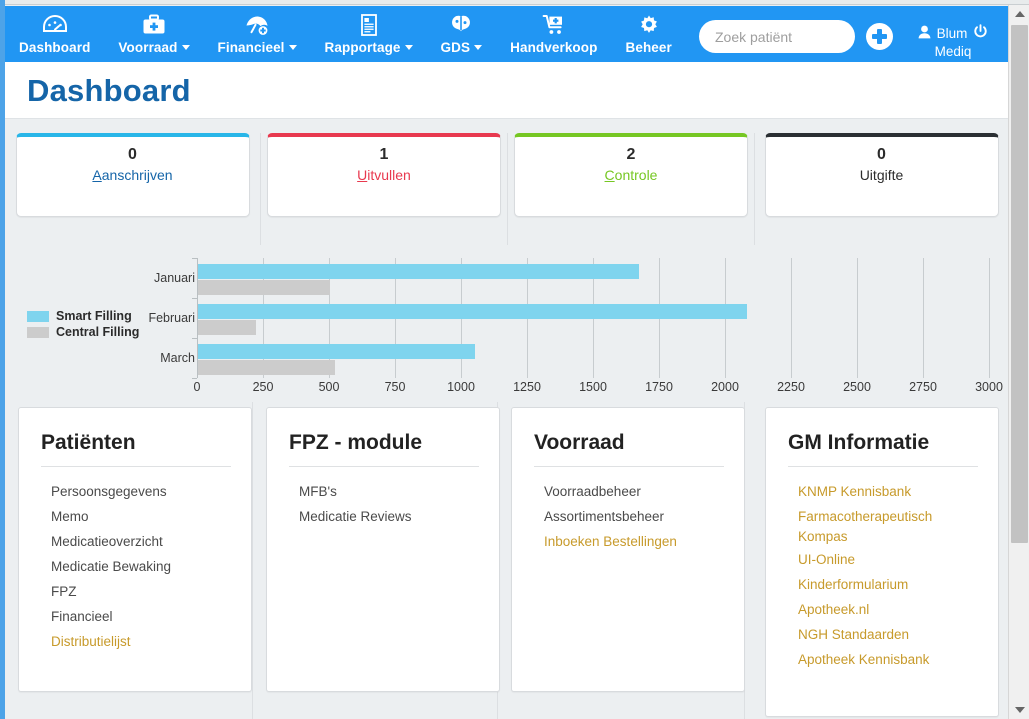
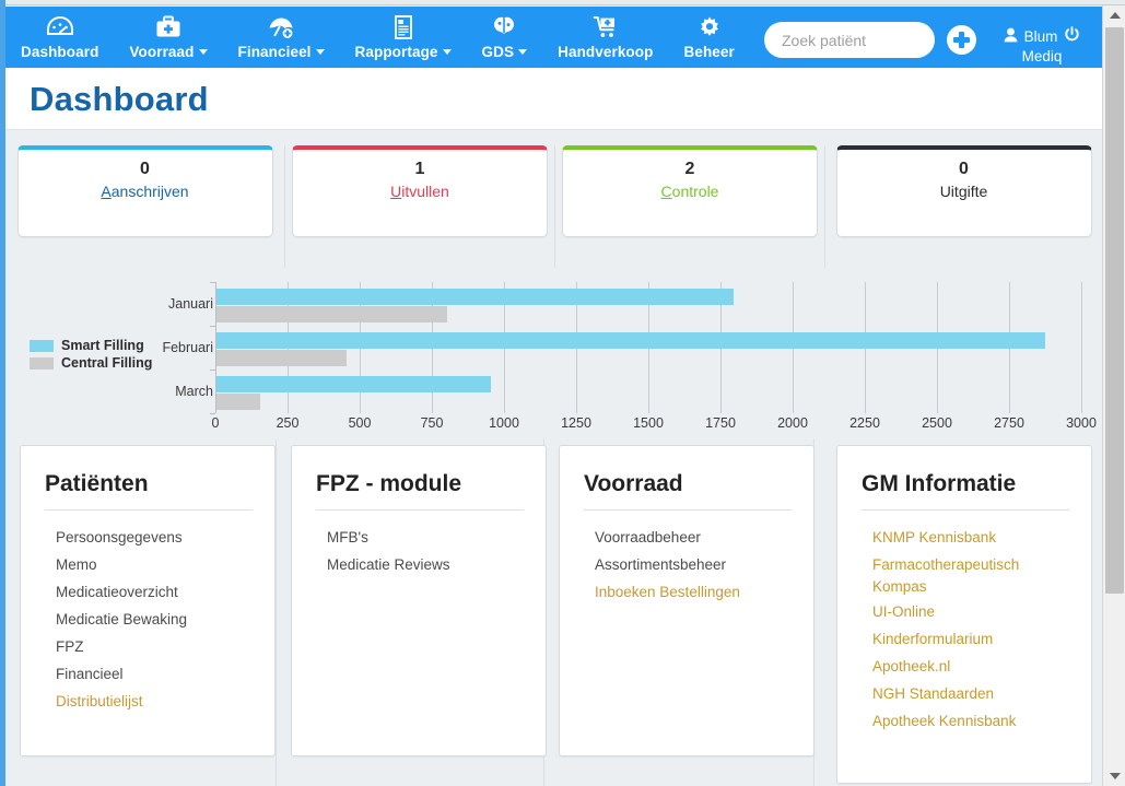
Smart Filling/Januari: 1670 -> 1790
Central Filling/Januari: 500 -> 800
Smart Filling/Februari: 2080 -> 2870
Central Filling/Februari: 220 -> 450
Smart Filling/March: 1050 -> 950
Central Filling/March: 520 -> 150
